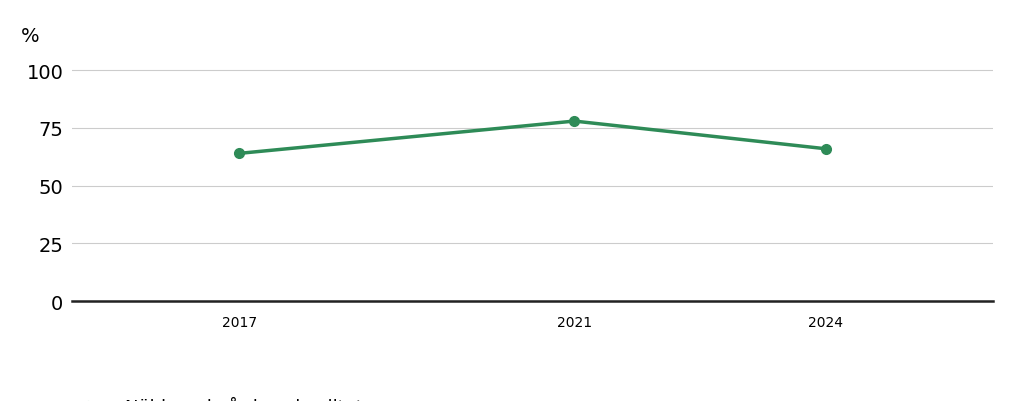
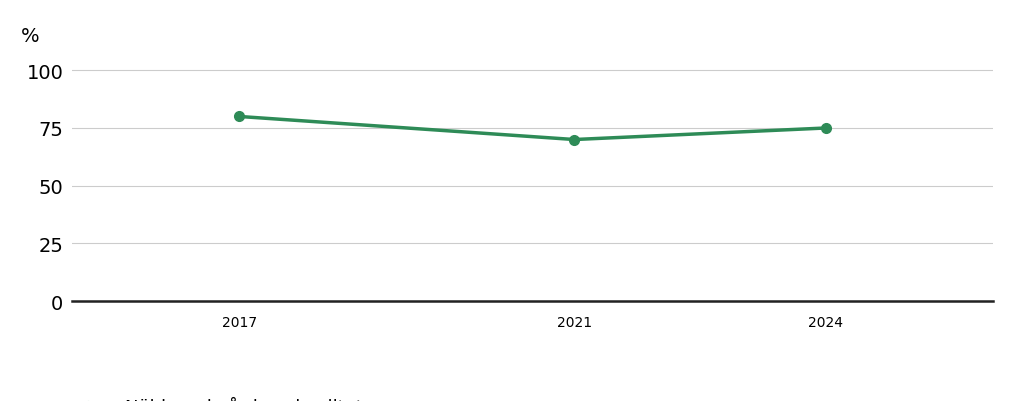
2017: 64 -> 80
2021: 78 -> 70
2024: 66 -> 75
